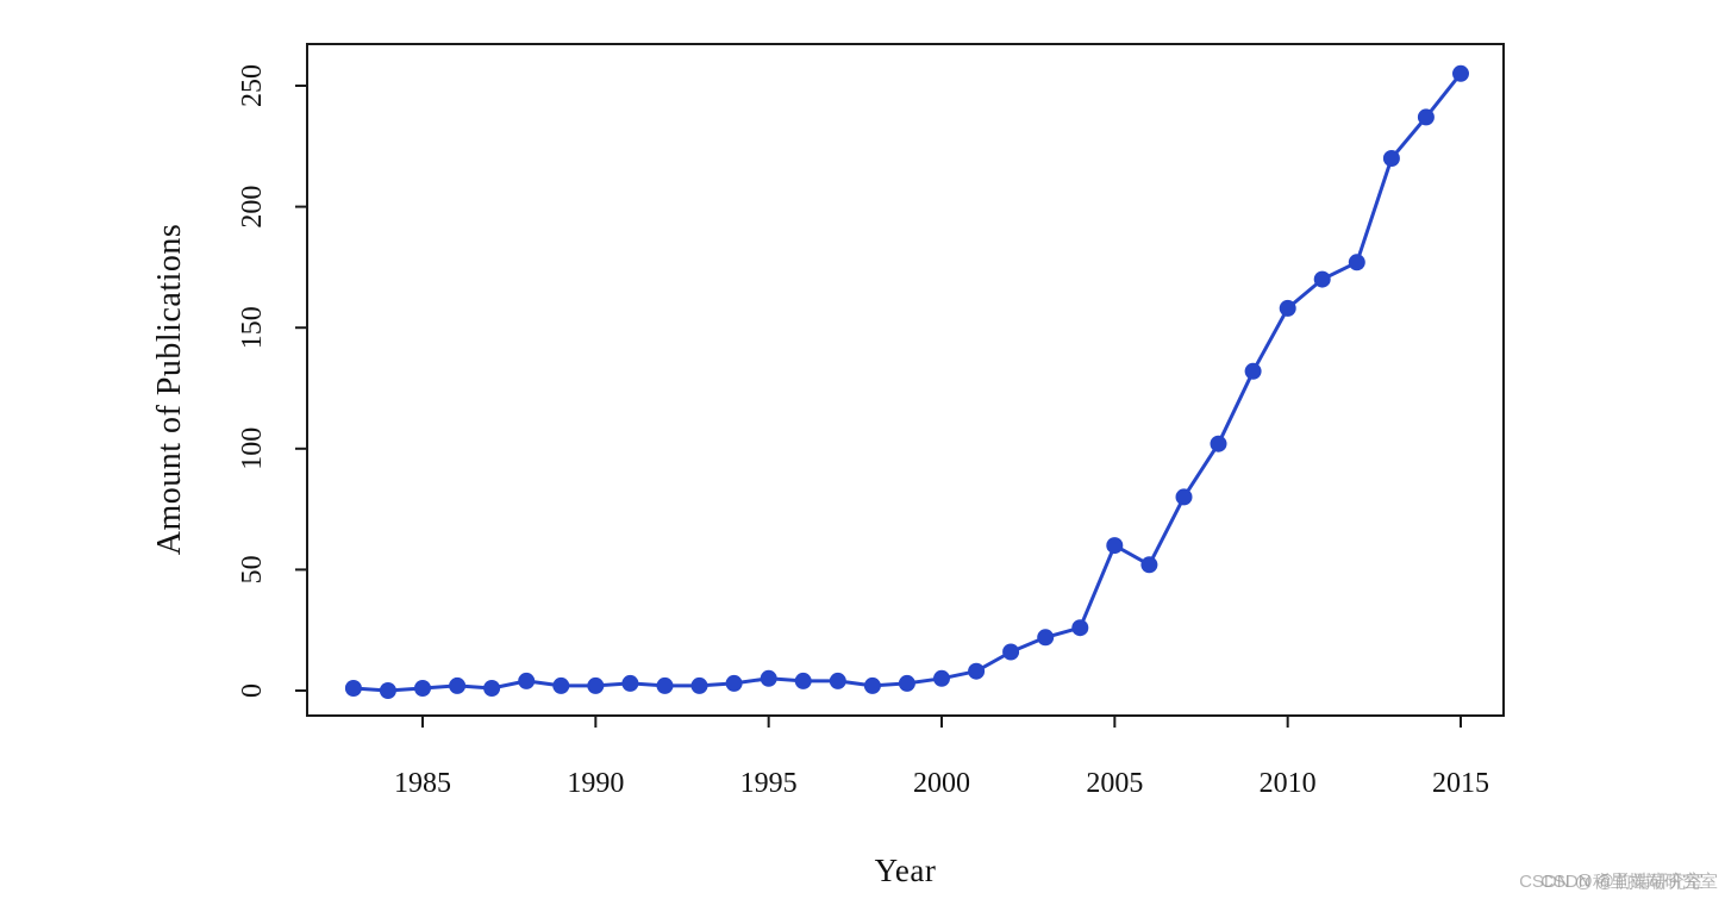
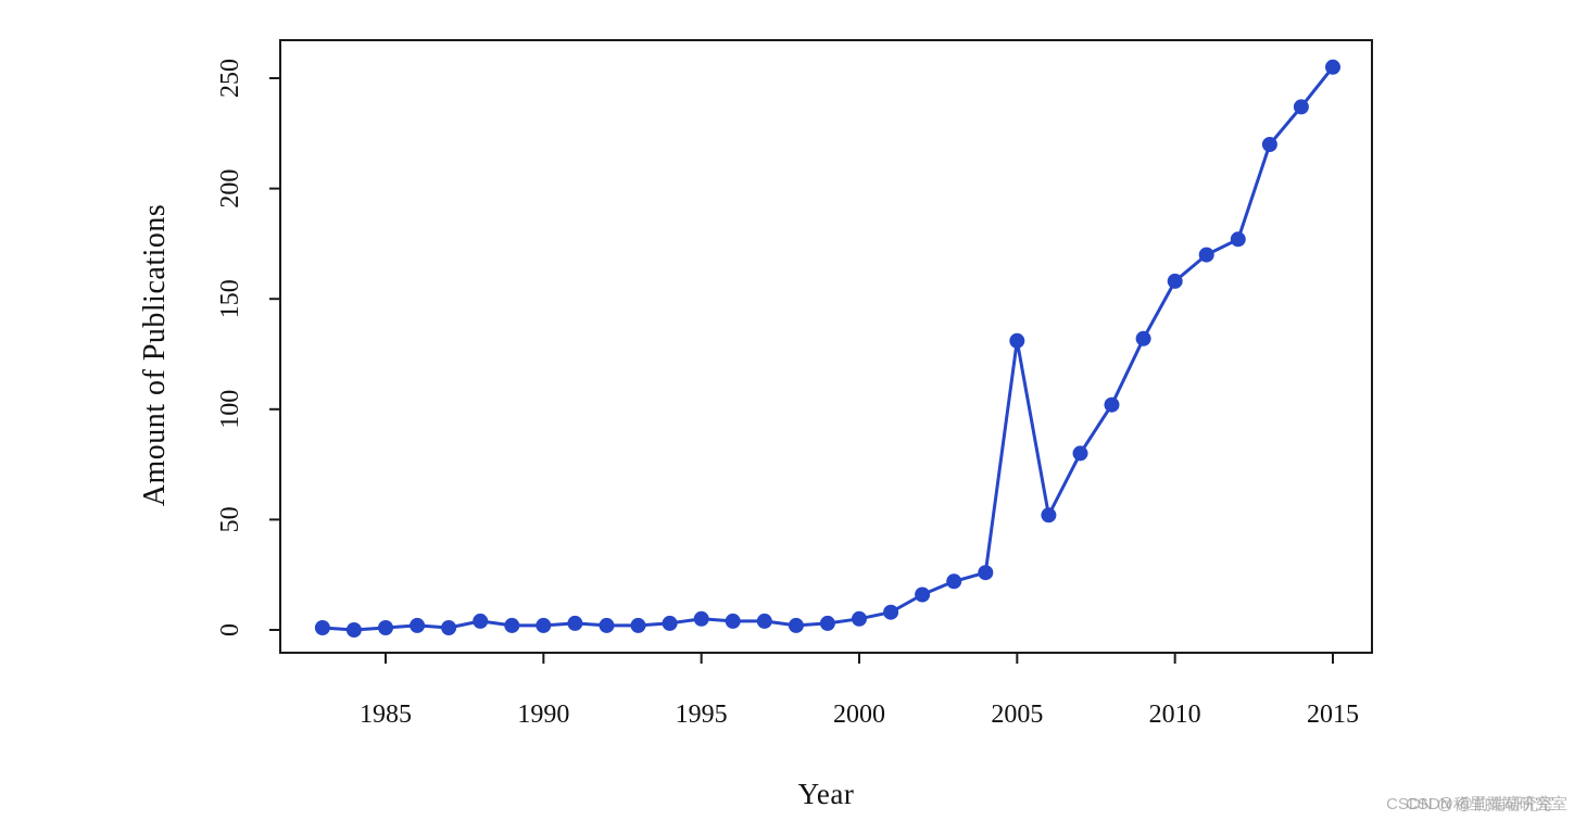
2005: 60 -> 131
